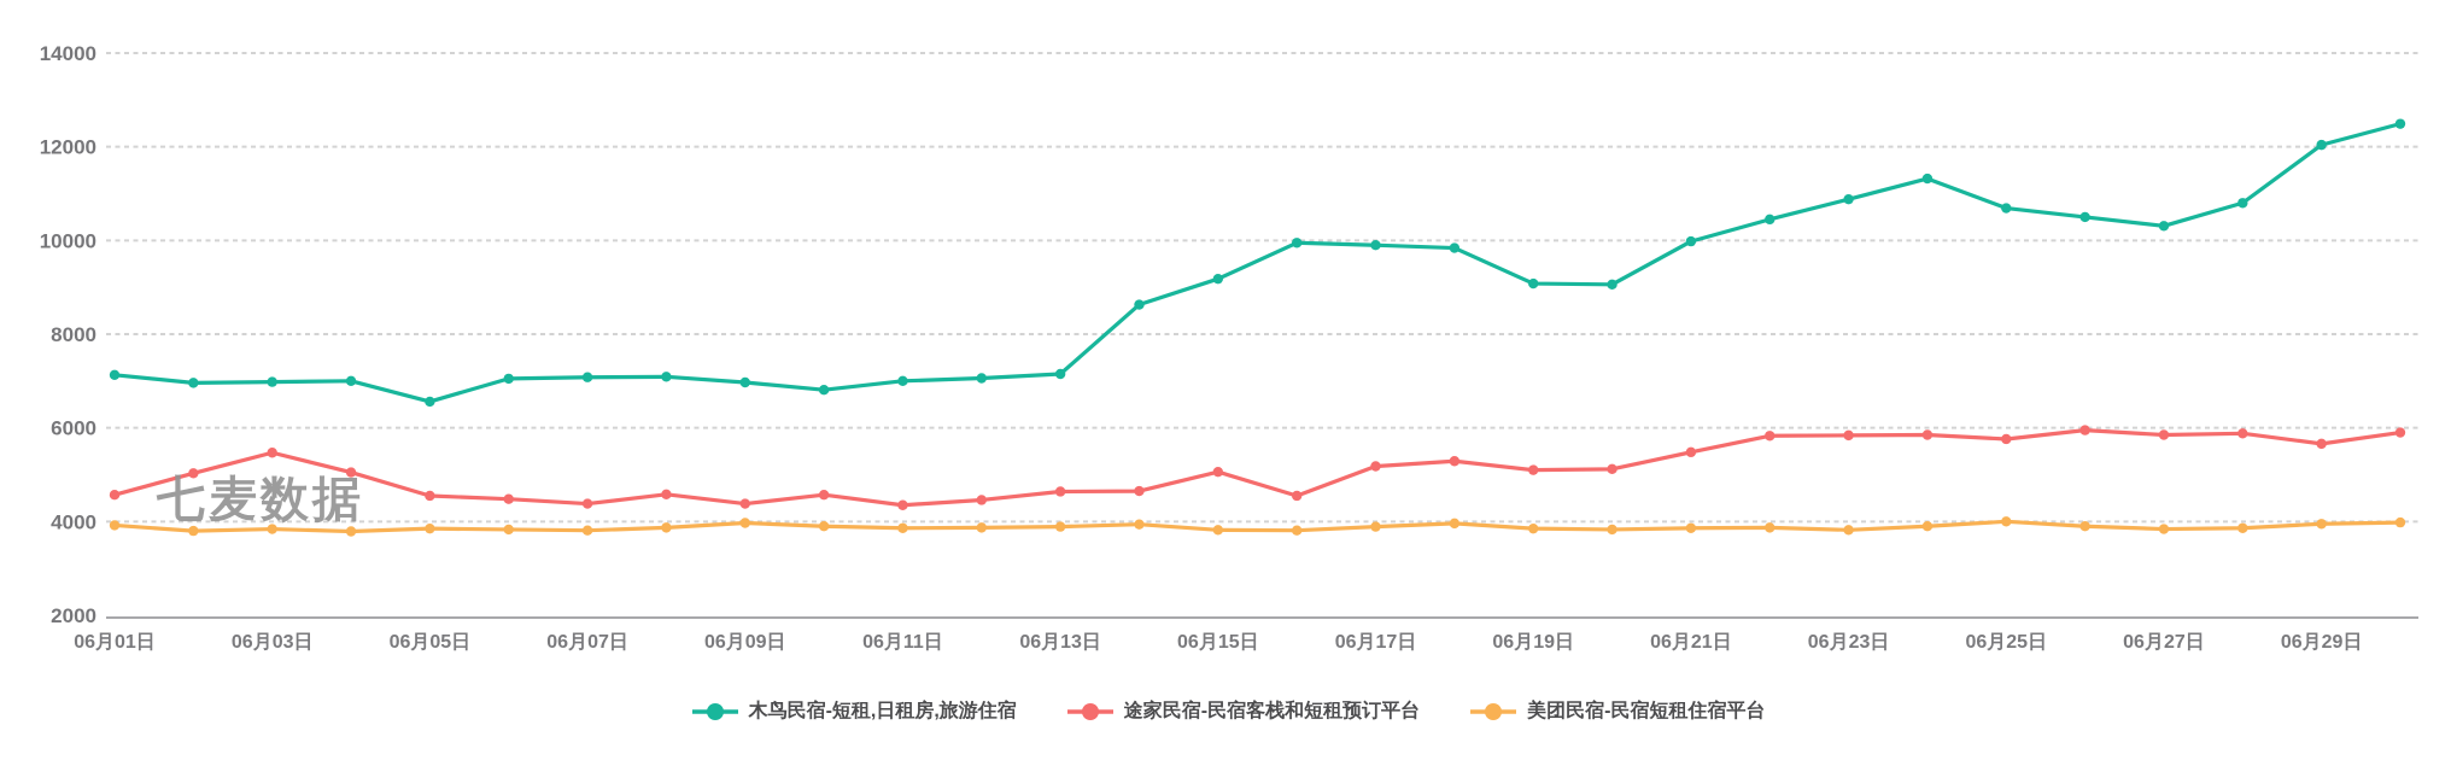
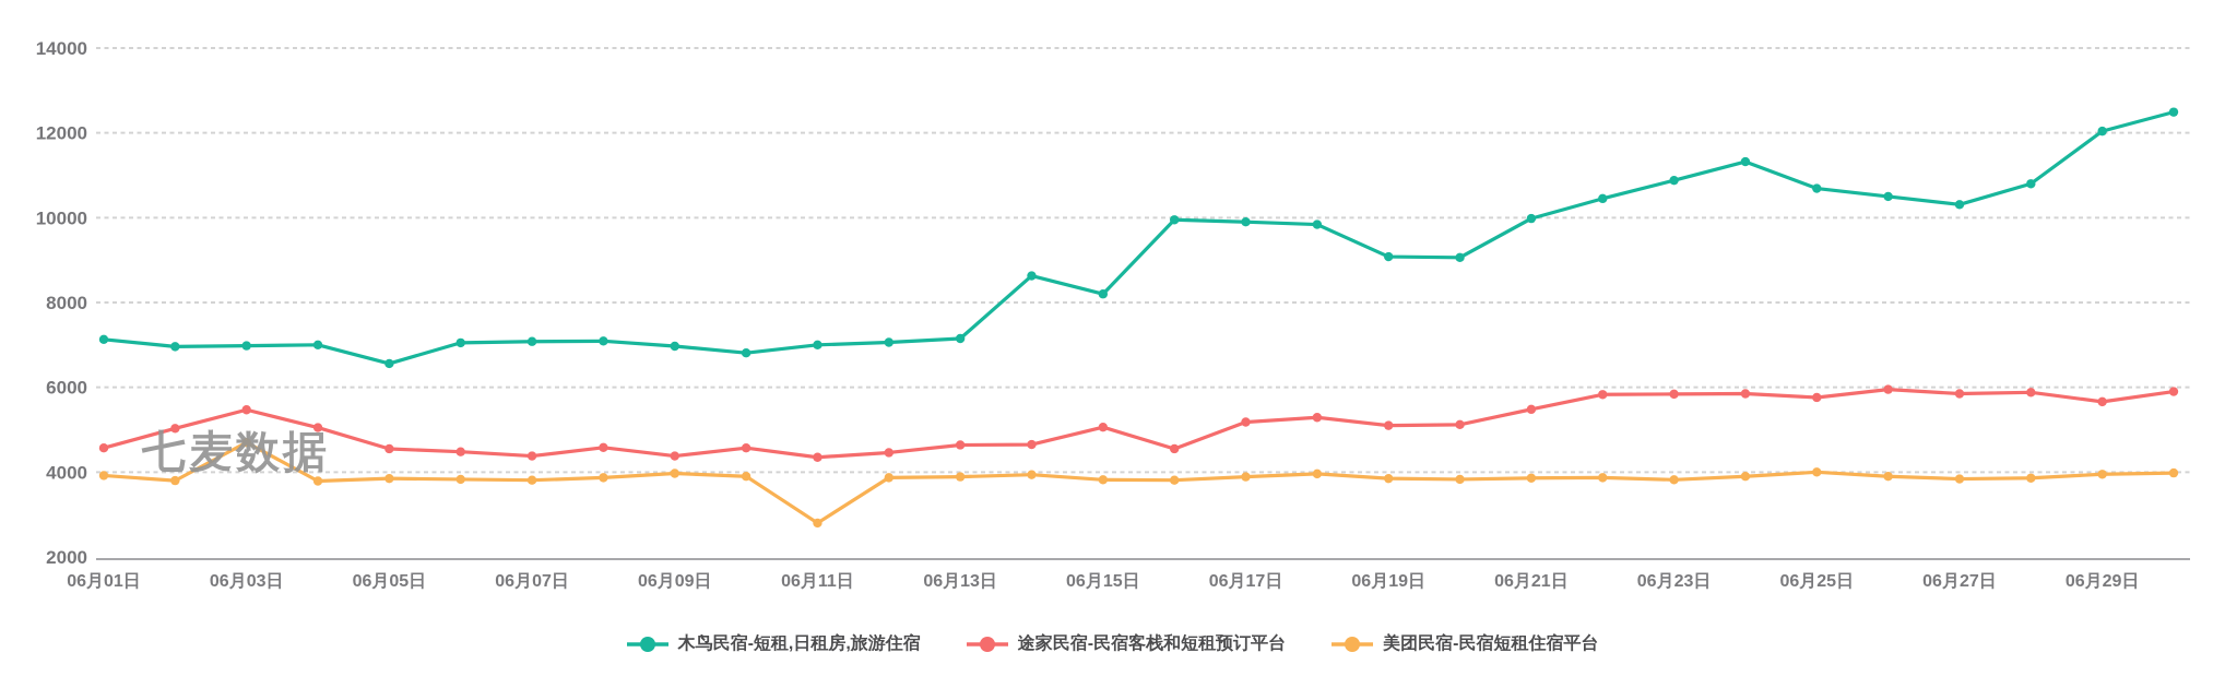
美团民宿-民宿短租住宿平台/06月03日: 3800 -> 4700
美团民宿-民宿短租住宿平台/06月11日: 3900 -> 2800
木鸟民宿-短租,日租房,旅游住宿/06月15日: 9200 -> 8200
